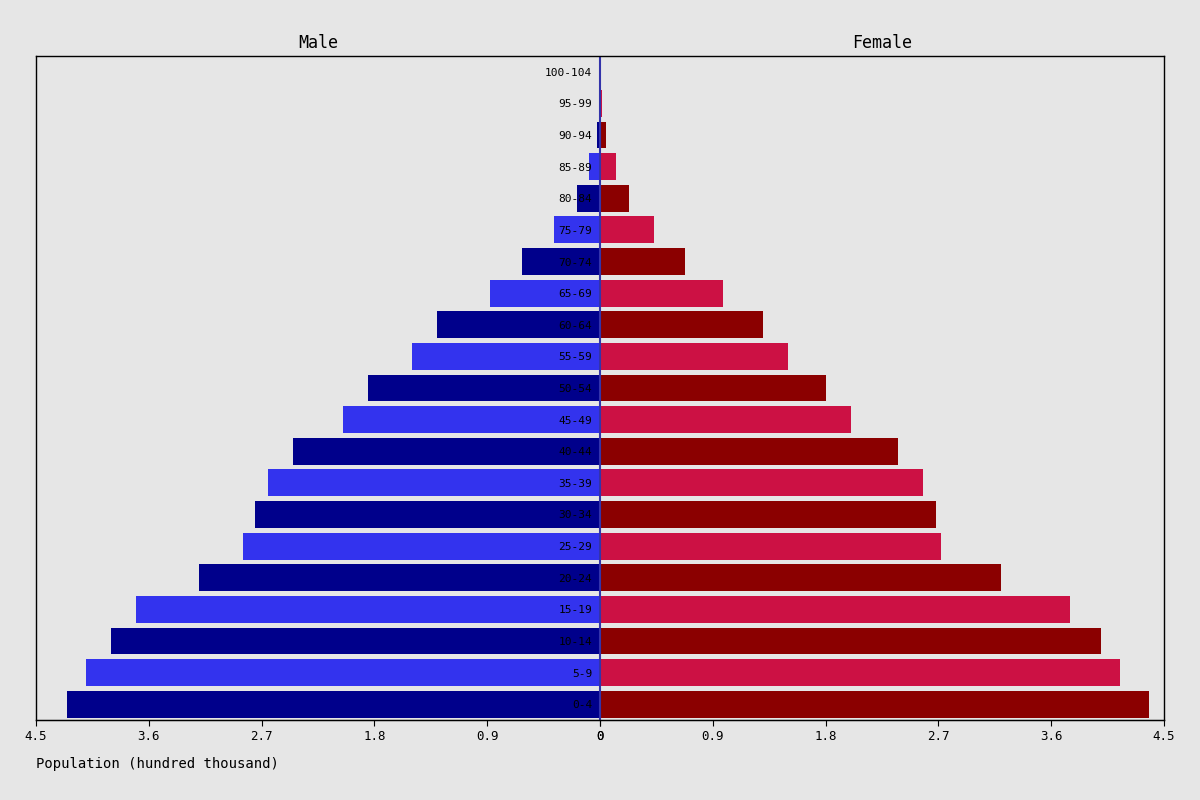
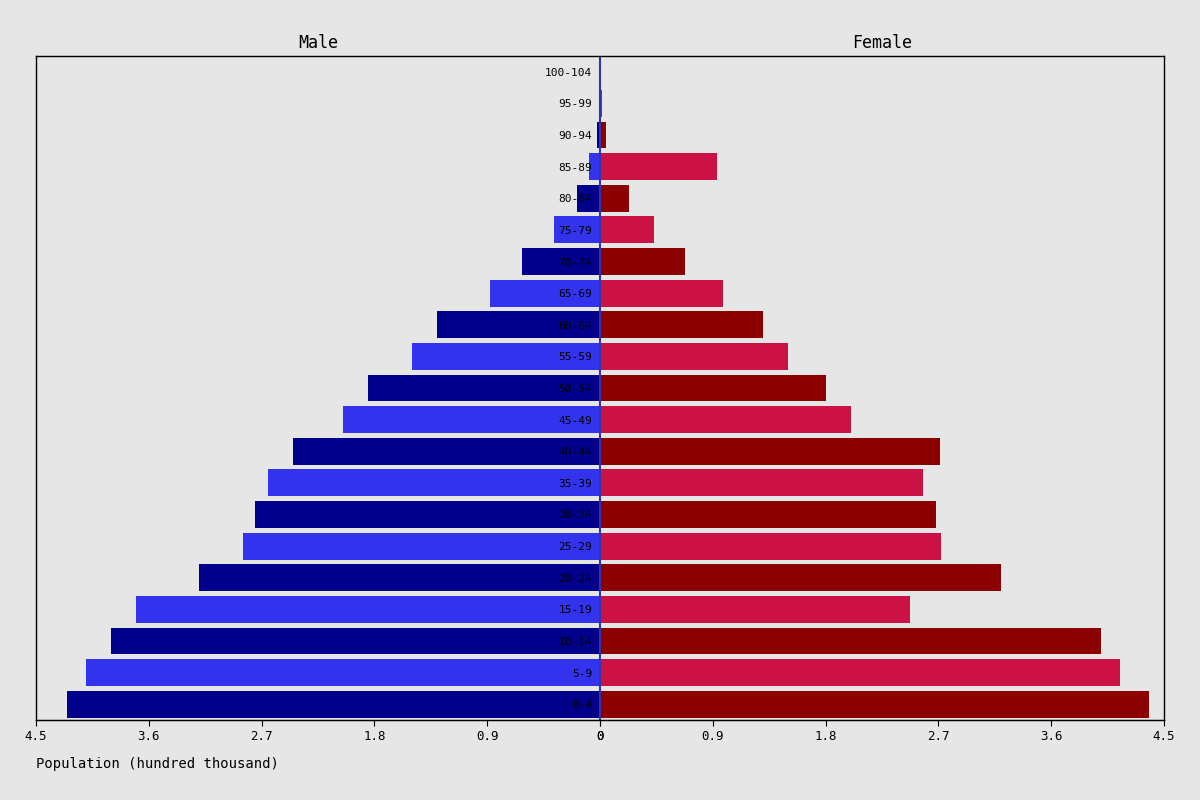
Female/85-89: 0.13 -> 0.93
Female/40-44: 2.38 -> 2.71
Female/15-19: 3.75 -> 2.47
